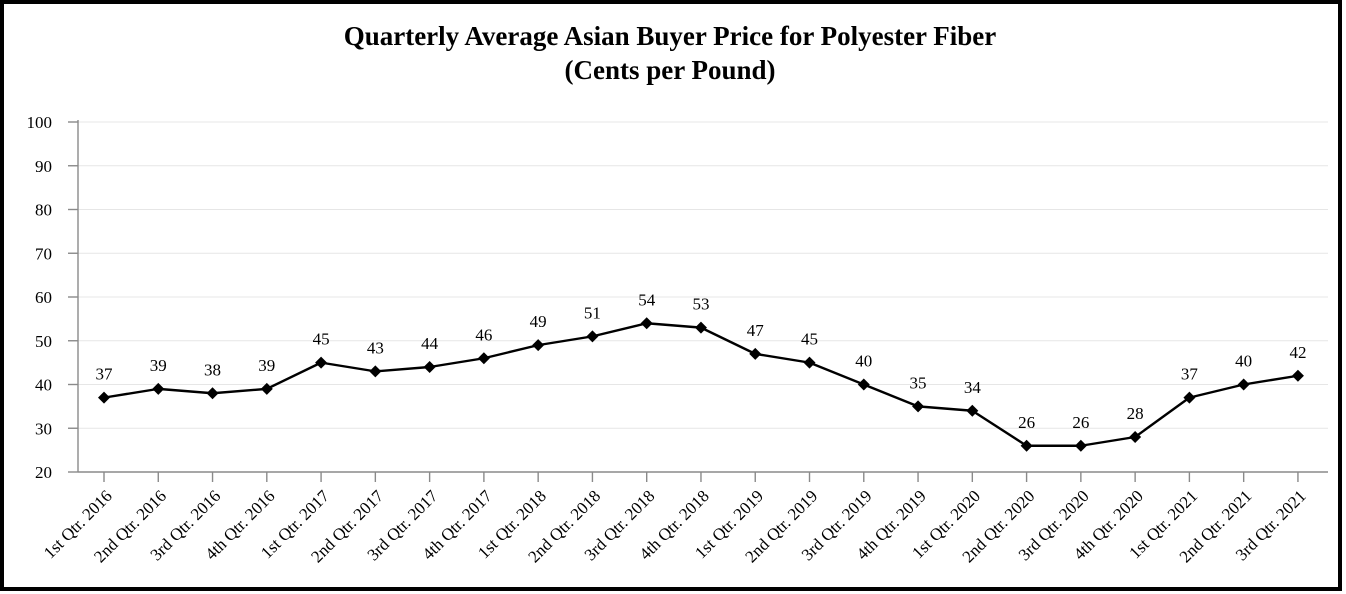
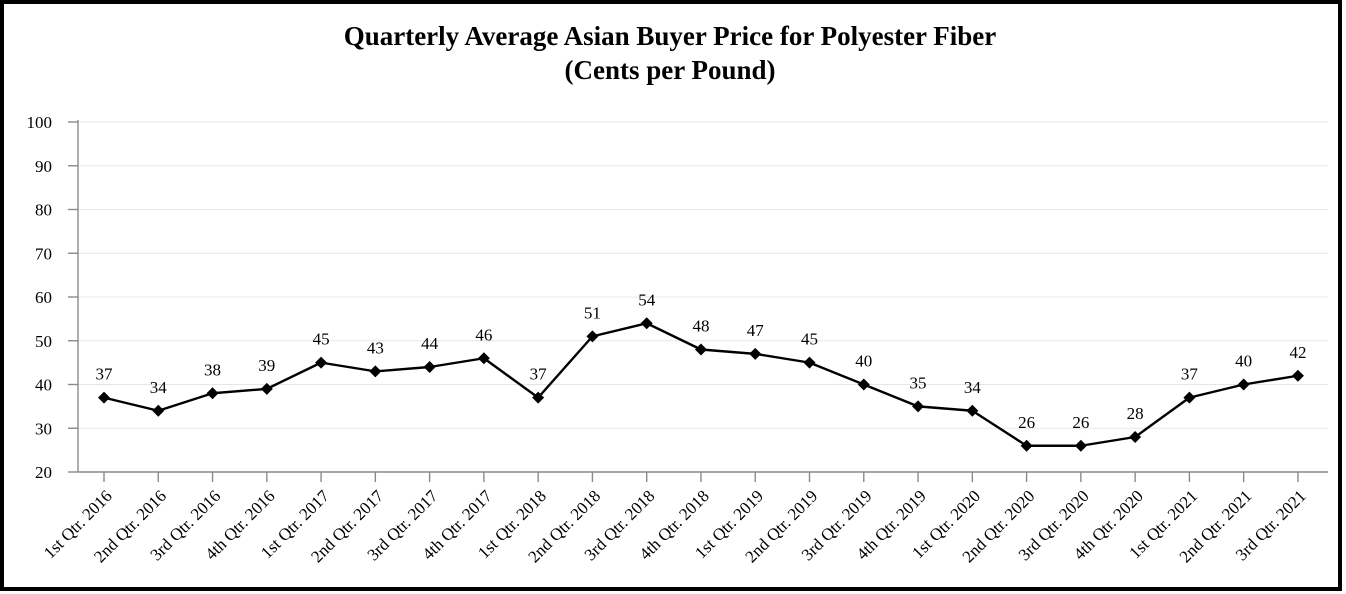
2nd Qtr. 2016: 39 -> 34
1st Qtr. 2018: 49 -> 37
4th Qtr. 2018: 53 -> 48
